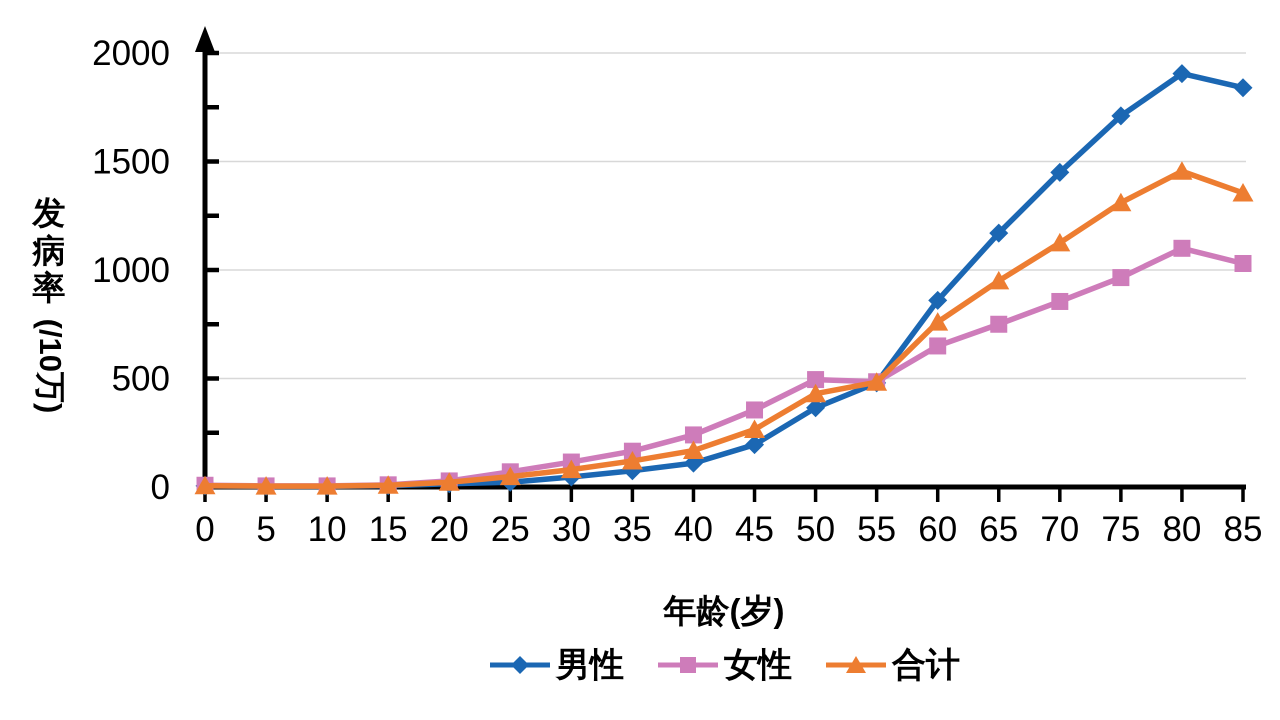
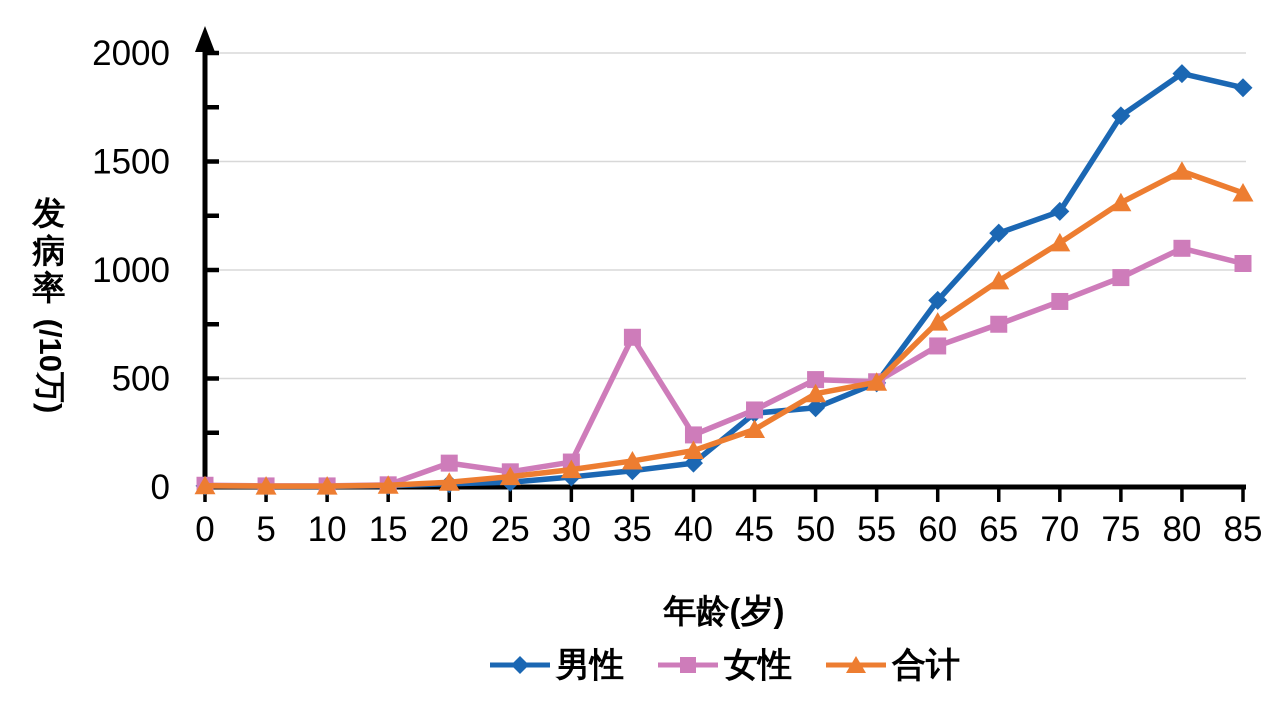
女性/20: 30 -> 110
女性/35: 160 -> 690
男性/45: 200 -> 340
男性/70: 1450 -> 1270
